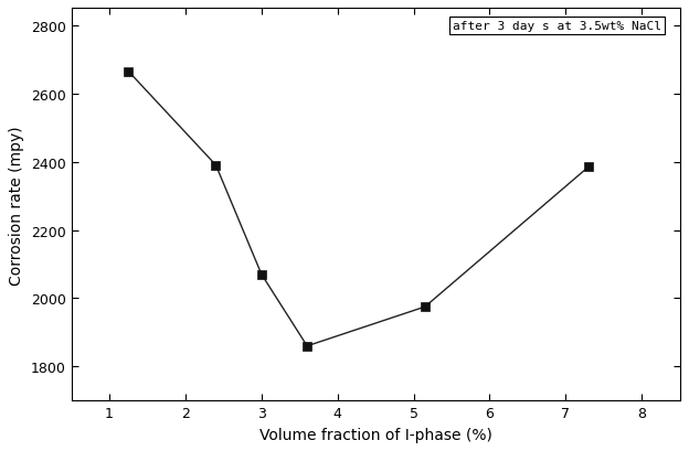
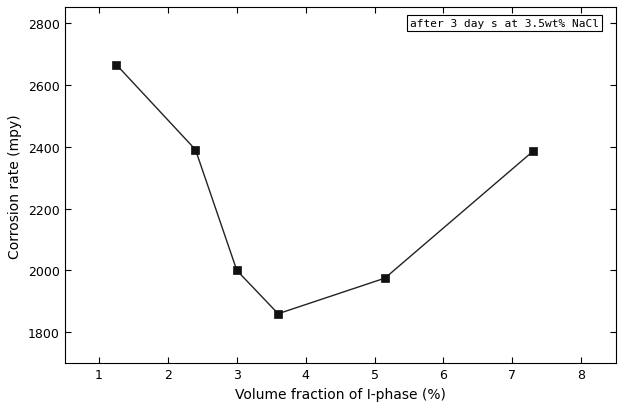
3: 2070 -> 2000
